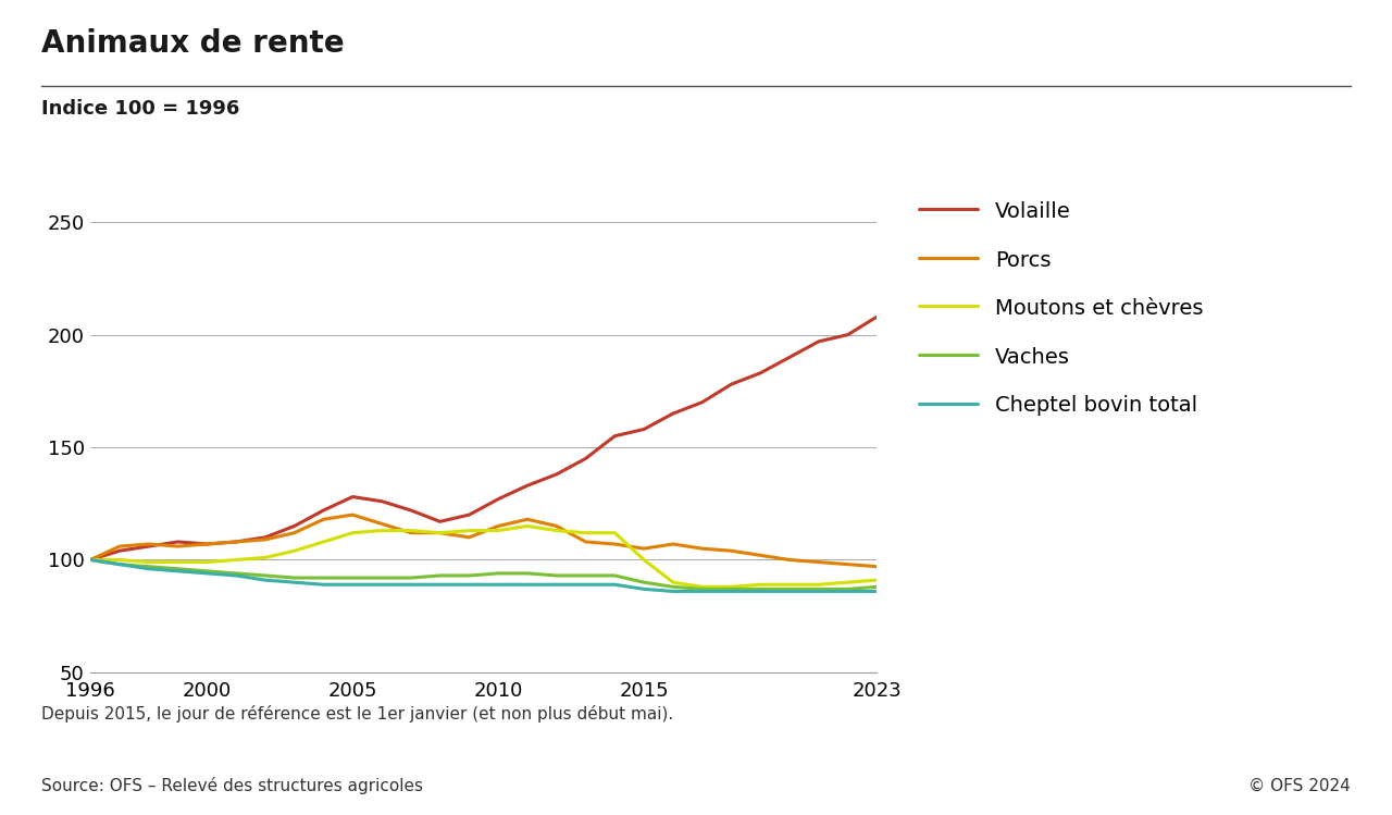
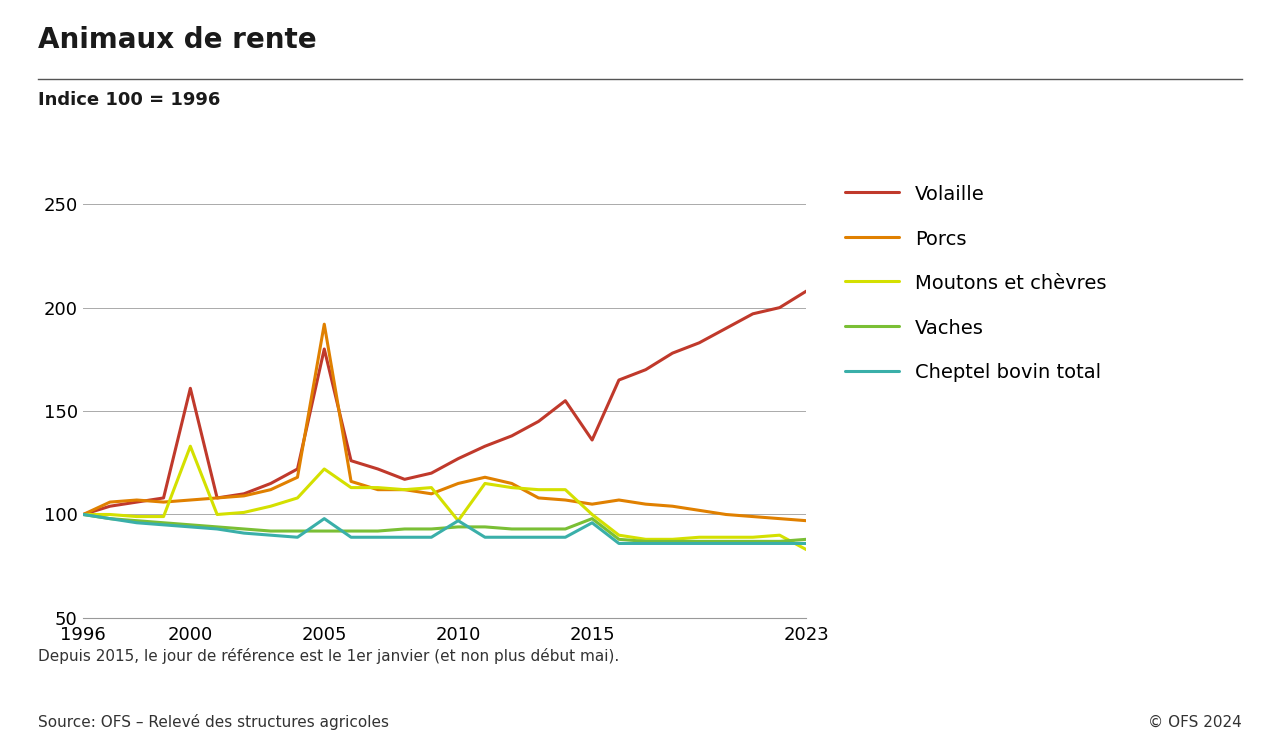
Volaille/2000: 107 -> 161
Moutons et chèvres/2000: 99 -> 133
Volaille/2005: 128 -> 180
Porcs/2005: 120 -> 192
Moutons et chèvres/2005: 112 -> 122
Cheptel bovin total/2005: 89 -> 98
Moutons et chèvres/2010: 113 -> 97
Cheptel bovin total/2010: 89 -> 97
Volaille/2015: 158 -> 136
Vaches/2015: 90 -> 98
Cheptel bovin total/2015: 87 -> 96
Moutons et chèvres/2023: 91 -> 83
